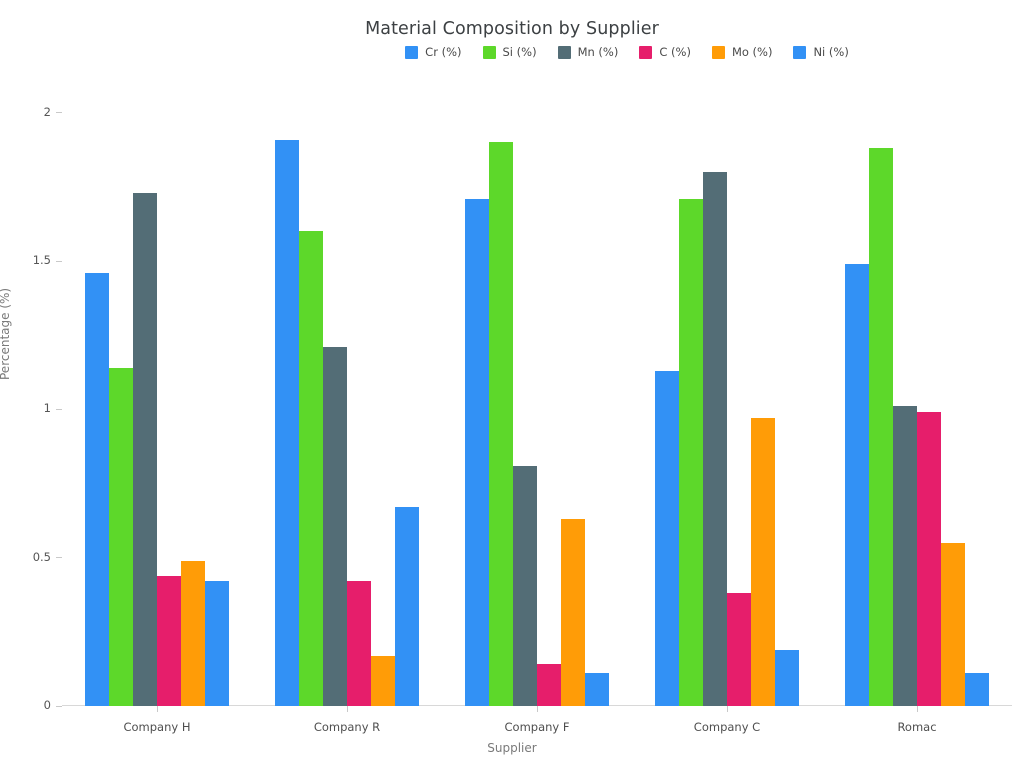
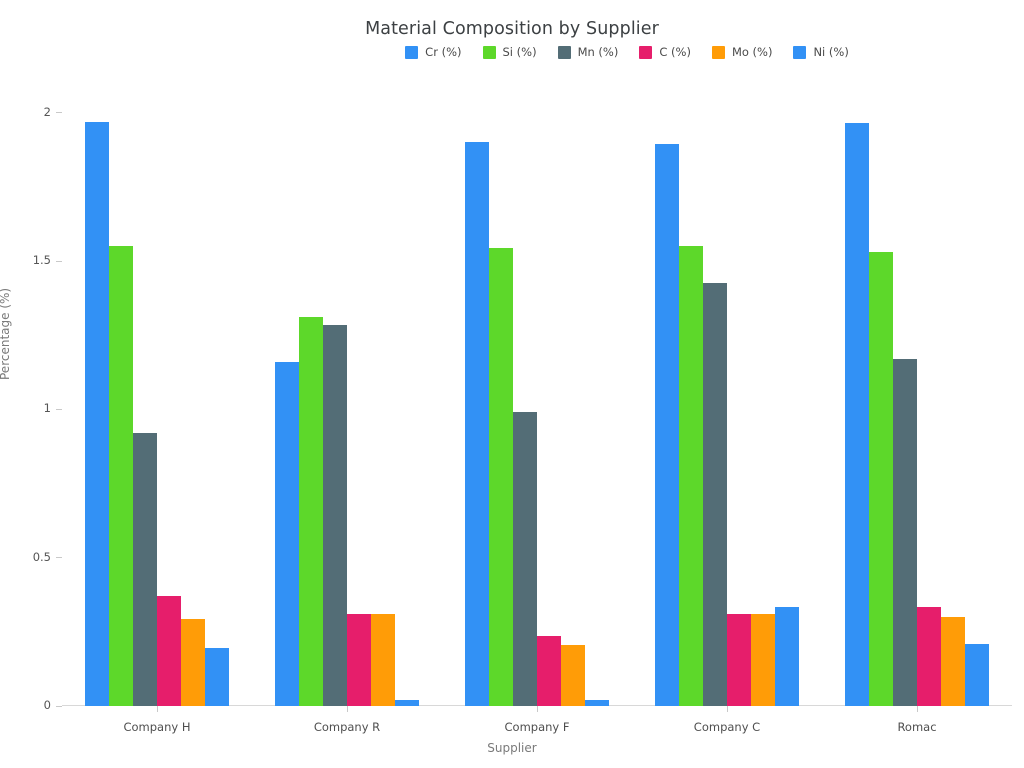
Cr (%)/Company H: 1.46 -> 1.97
Si (%)/Company H: 1.14 -> 1.55
Mn (%)/Company H: 1.73 -> 0.92
C (%)/Company H: 0.44 -> 0.37
Mo (%)/Company H: 0.49 -> 0.29
Ni (%)/Company H: 0.42 -> 0.20
Cr (%)/Company R: 1.91 -> 1.16
Si (%)/Company R: 1.60 -> 1.31
Mn (%)/Company R: 1.21 -> 1.28
C (%)/Company R: 0.42 -> 0.31
Mo (%)/Company R: 0.17 -> 0.31
Ni (%)/Company R: 0.67 -> 0.02
Cr (%)/Company F: 1.71 -> 1.90
Si (%)/Company F: 1.90 -> 1.54
Mn (%)/Company F: 0.81 -> 0.99
C (%)/Company F: 0.14 -> 0.23
Mo (%)/Company F: 0.63 -> 0.20
Ni (%)/Company F: 0.11 -> 0.02
Cr (%)/Company C: 1.13 -> 1.90
Si (%)/Company C: 1.71 -> 1.55
Mn (%)/Company C: 1.80 -> 1.43
C (%)/Company C: 0.38 -> 0.31
Mo (%)/Company C: 0.97 -> 0.31
Ni (%)/Company C: 0.19 -> 0.34
Cr (%)/Romac: 1.49 -> 1.97
Si (%)/Romac: 1.88 -> 1.53
Mn (%)/Romac: 1.01 -> 1.17
C (%)/Romac: 0.99 -> 0.34
Mo (%)/Romac: 0.55 -> 0.30
Ni (%)/Romac: 0.11 -> 0.21
